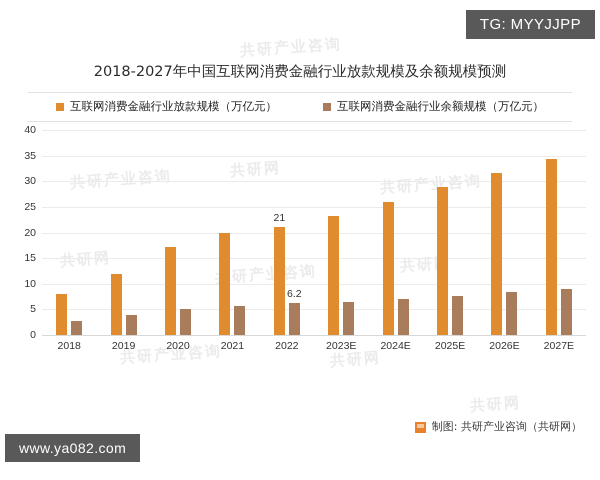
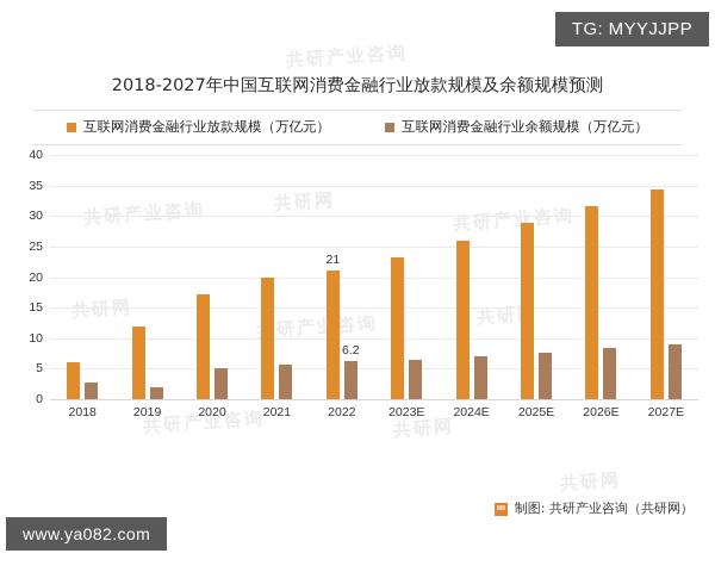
互联网消费金融行业放款规模（万亿元）/2018: 8 -> 6
互联网消费金融行业余额规模（万亿元）/2019: 4 -> 2
